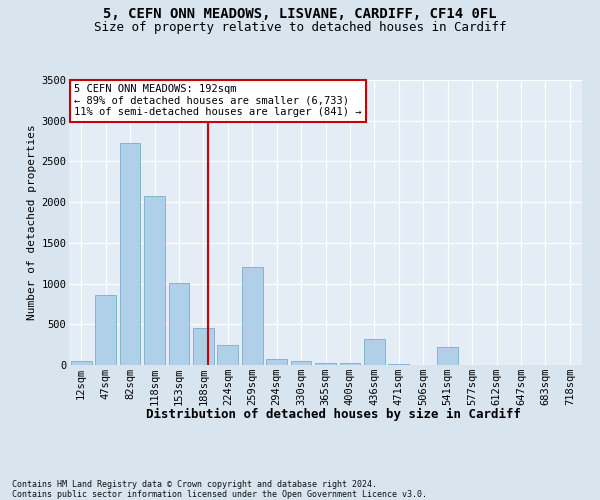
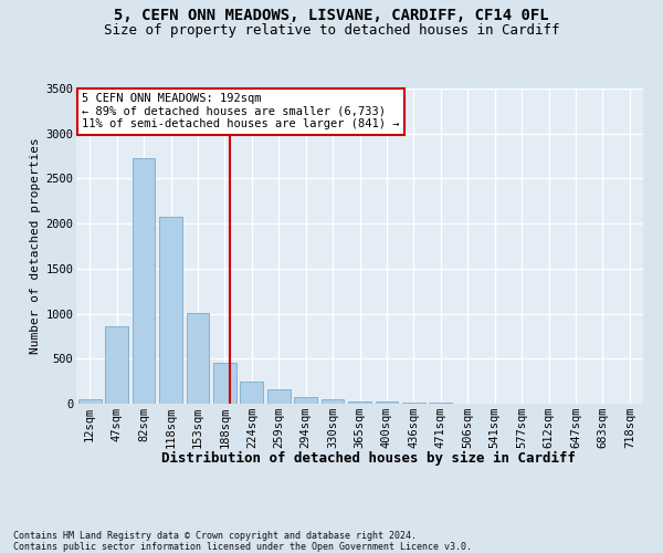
259sqm: 1200 -> 160
436sqm: 320 -> 20
541sqm: 220 -> 0
